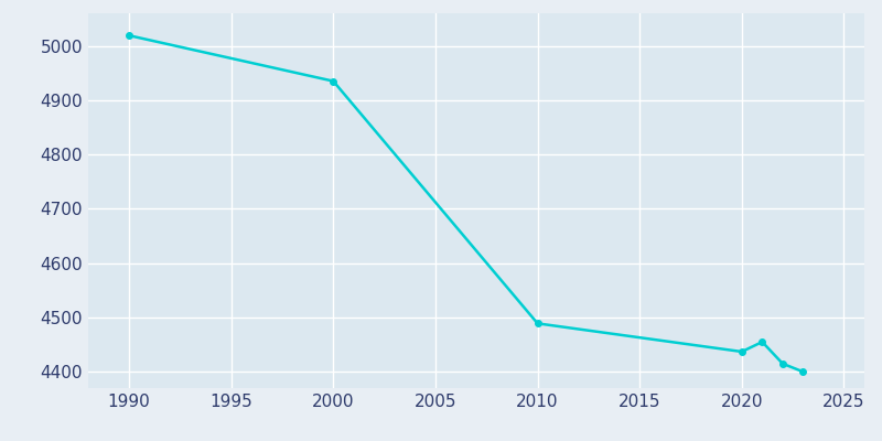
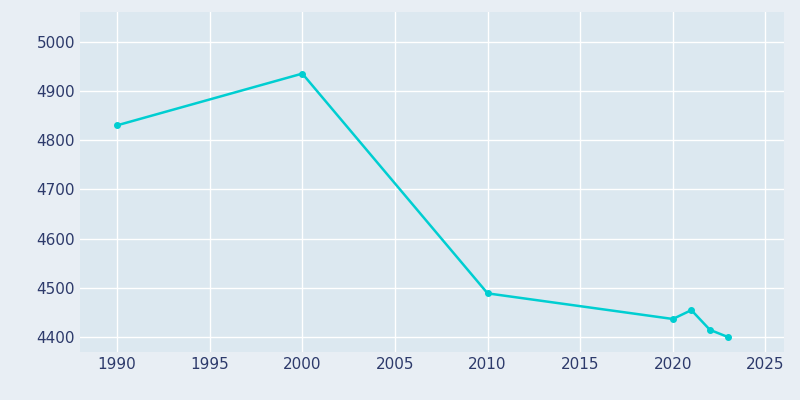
1990: 5019 -> 4830
